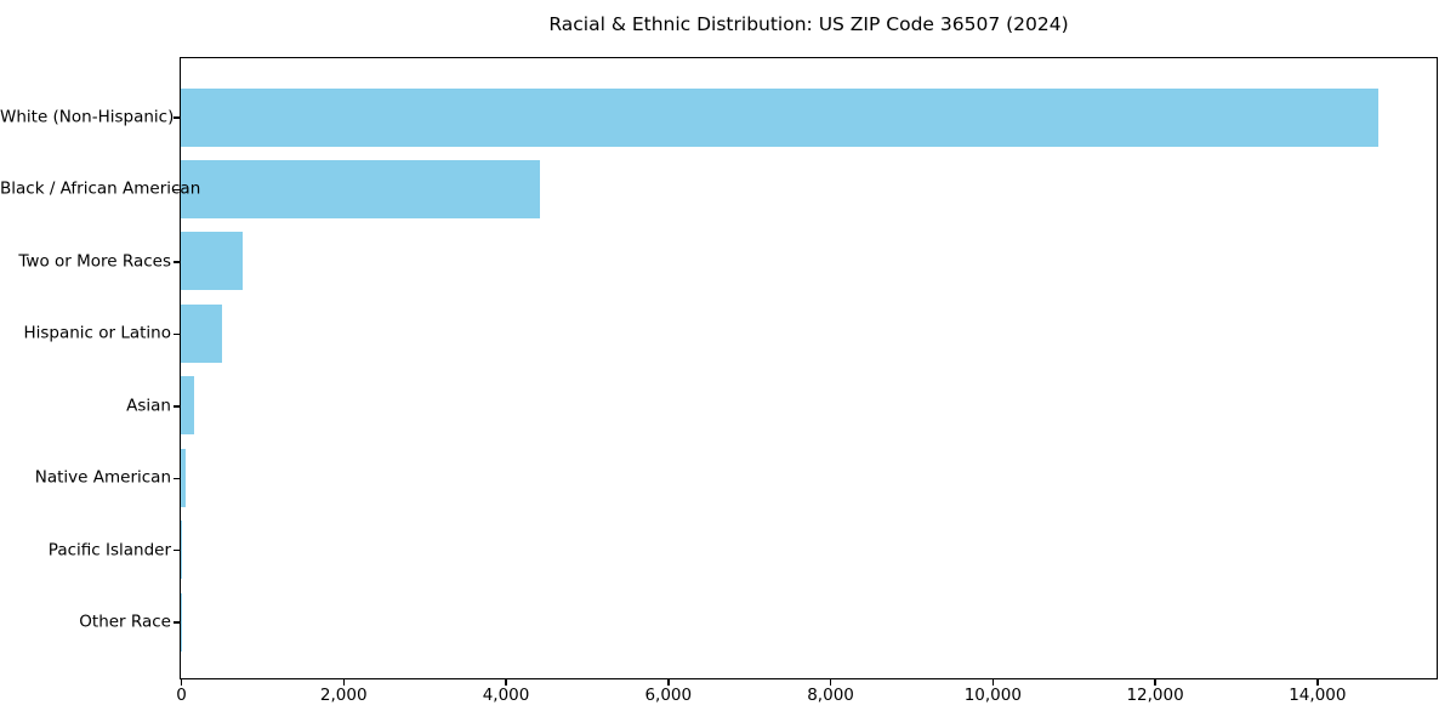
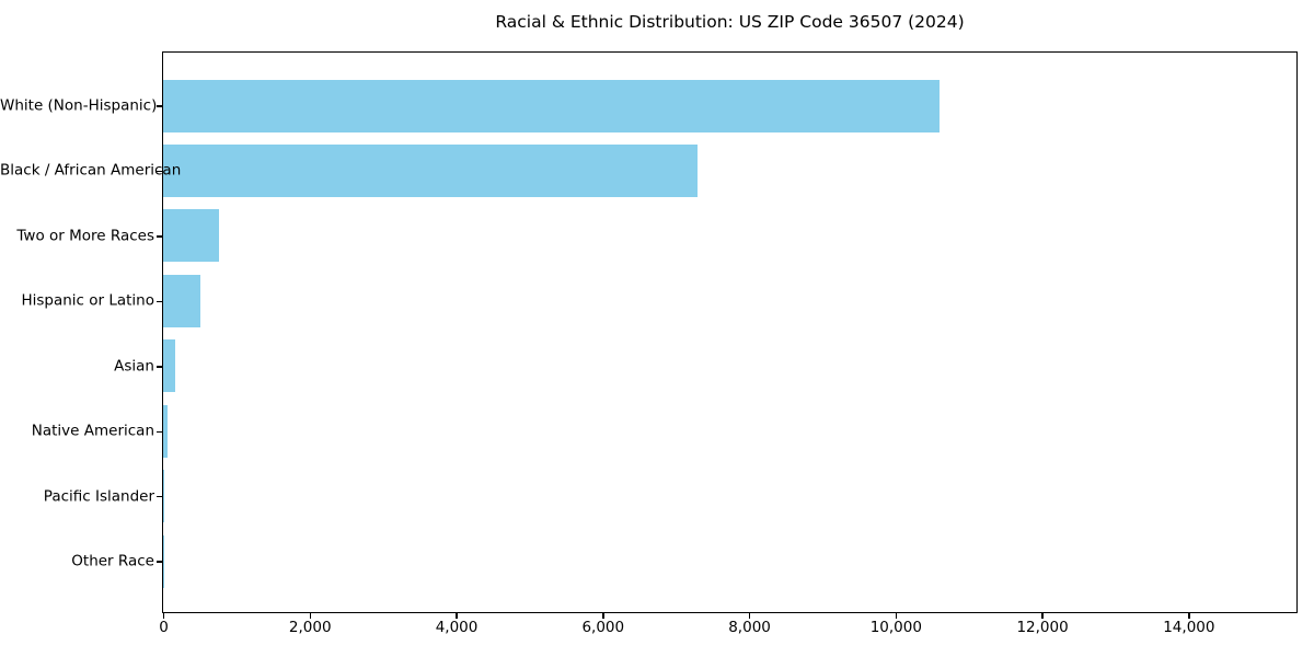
White (Non-Hispanic): 14800 -> 10600
Black / African American: 4400 -> 7300
